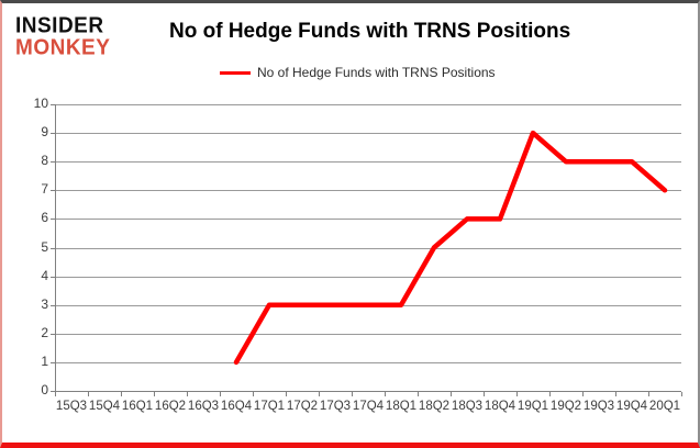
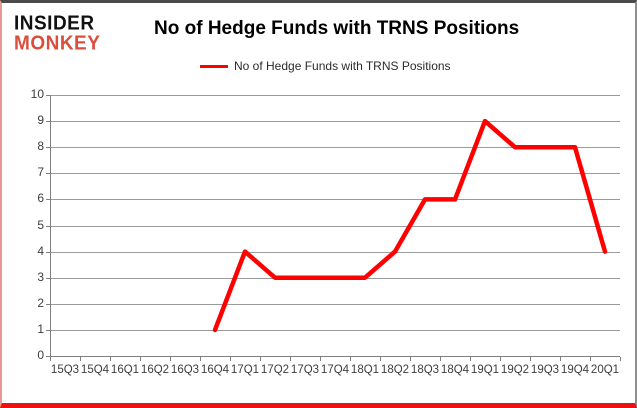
17Q1: 3 -> 4
18Q2: 5 -> 4
20Q1: 7 -> 4
